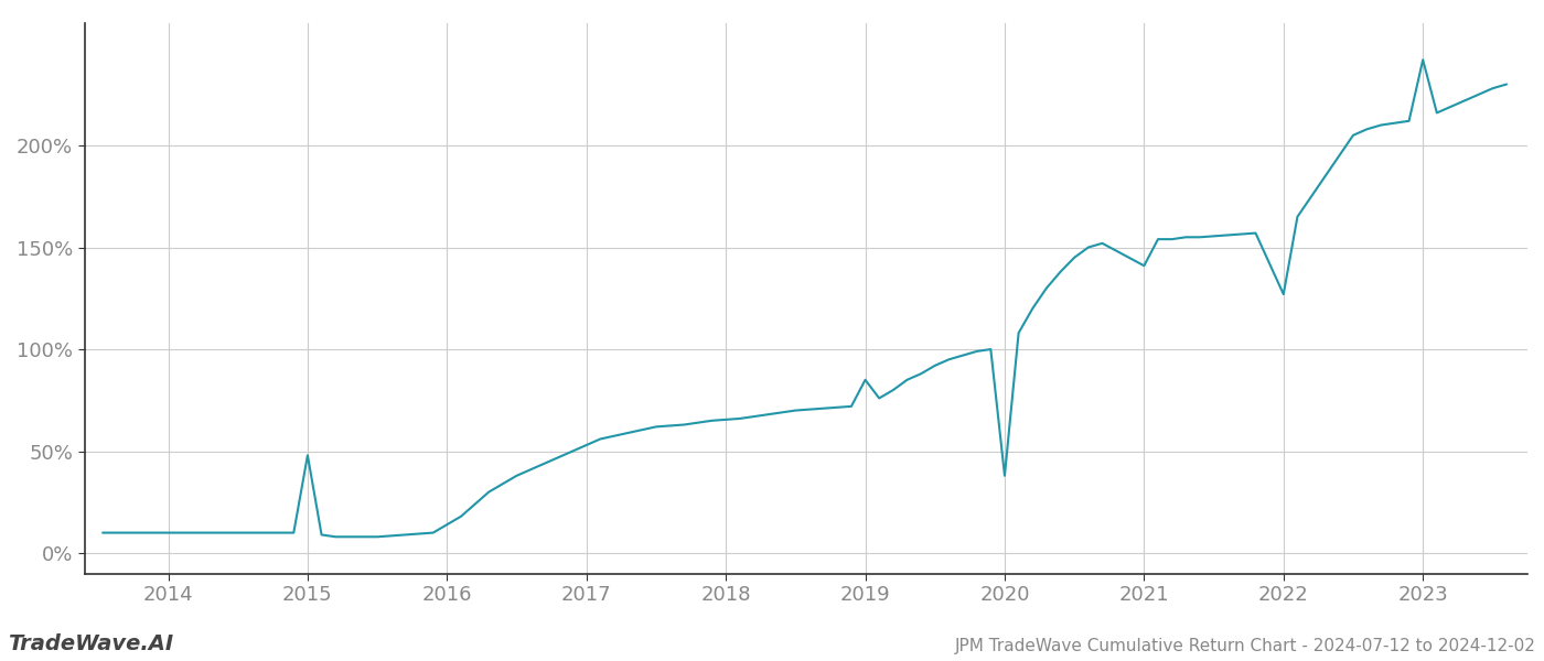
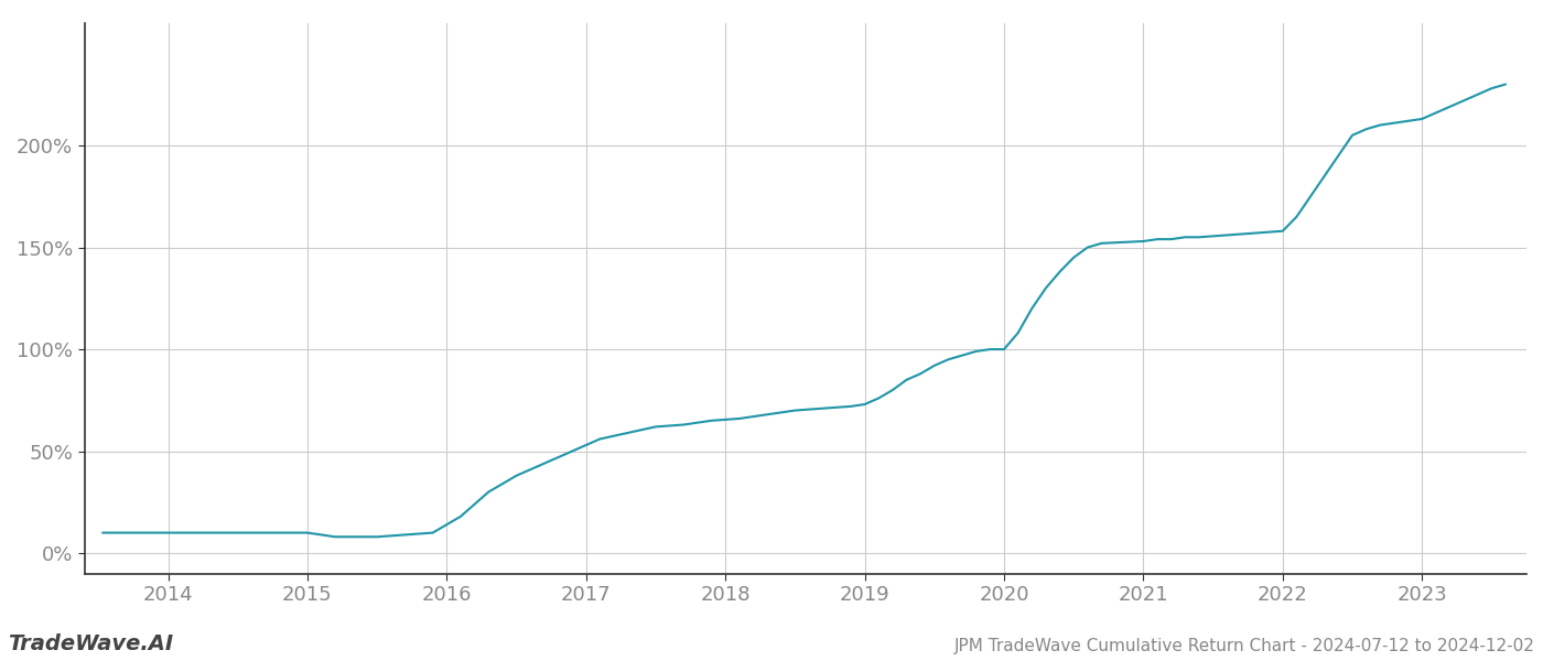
2015: 48% -> 10%
2019: 85% -> 73%
2020: 38% -> 100%
2021: 141% -> 153%
2022: 127% -> 158%
2023: 242% -> 213%
